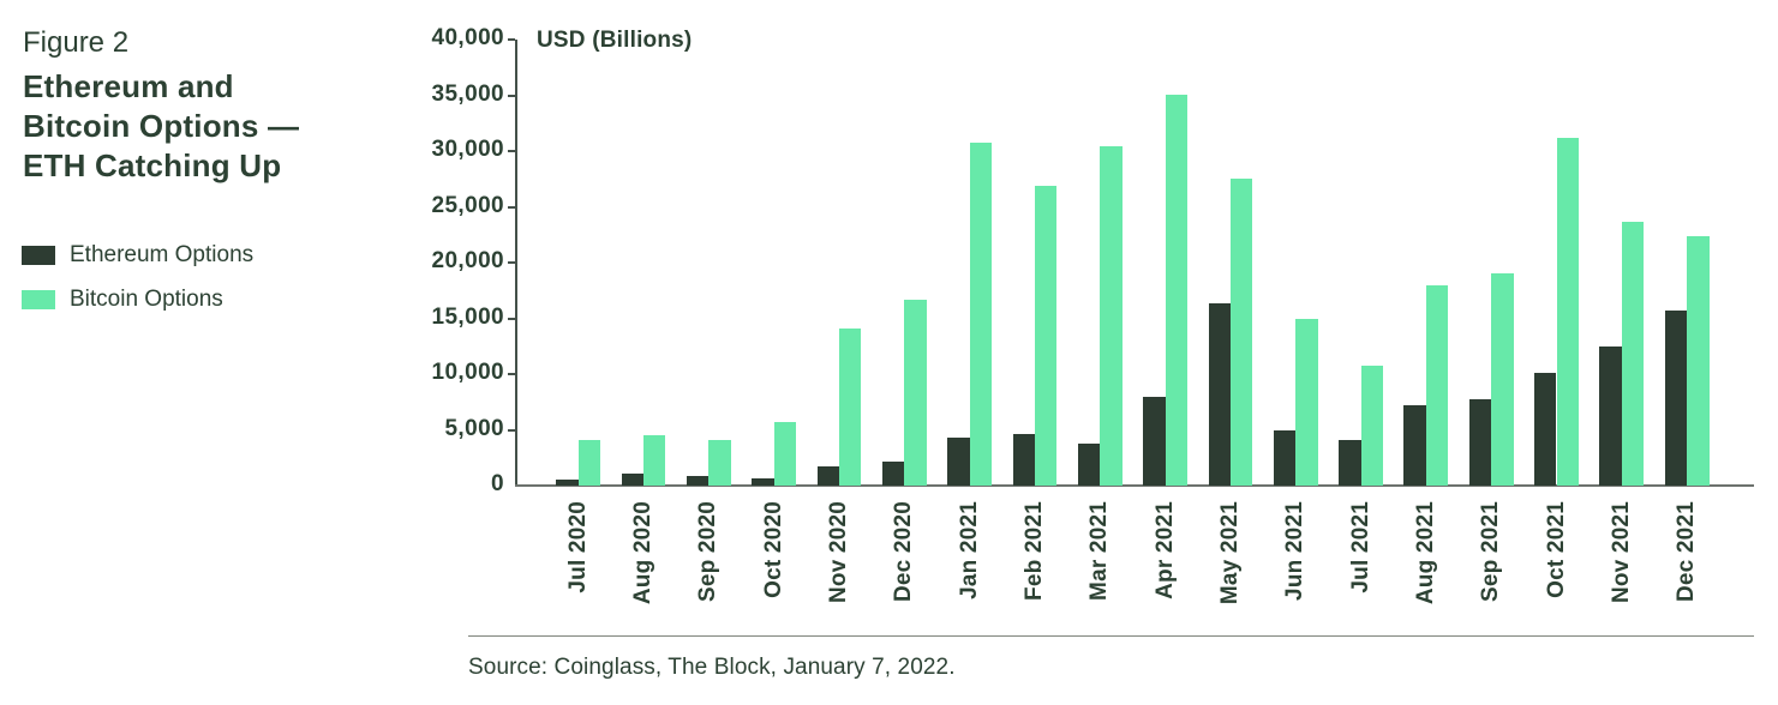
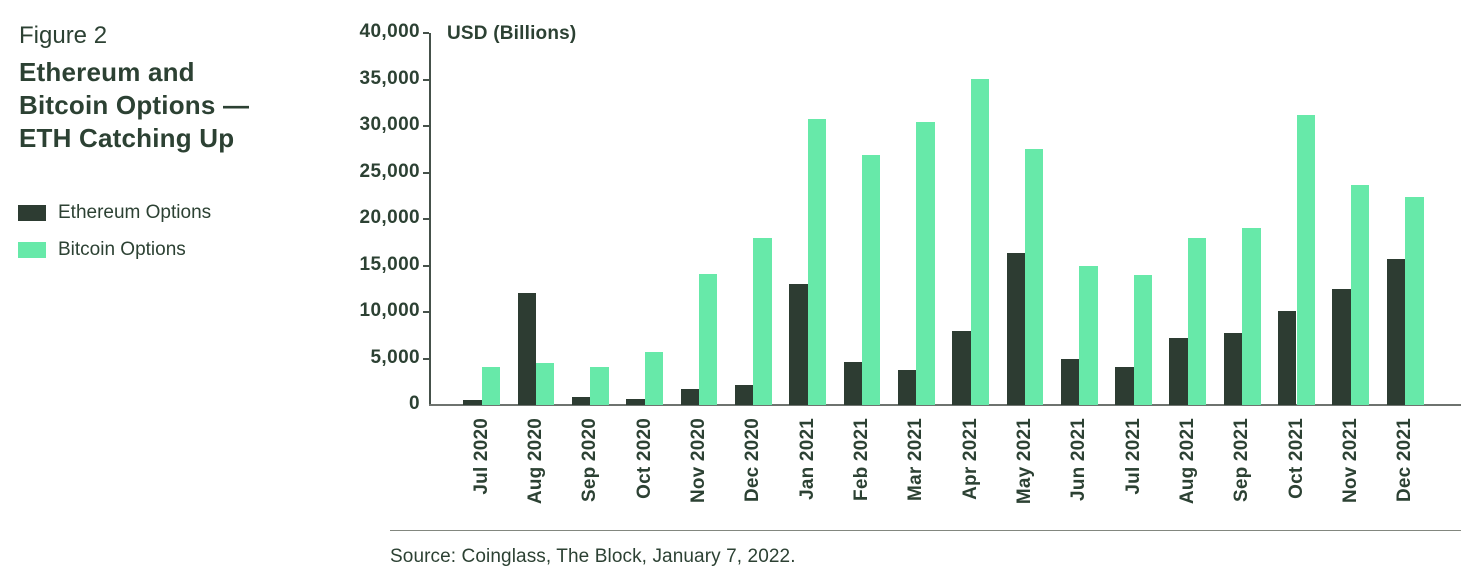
Ethereum Options/Aug 2020: 1000 -> 12000
Bitcoin Options/Dec 2020: 17000 -> 18000
Ethereum Options/Jan 2021: 4000 -> 13000
Bitcoin Options/Jul 2021: 11000 -> 14000
